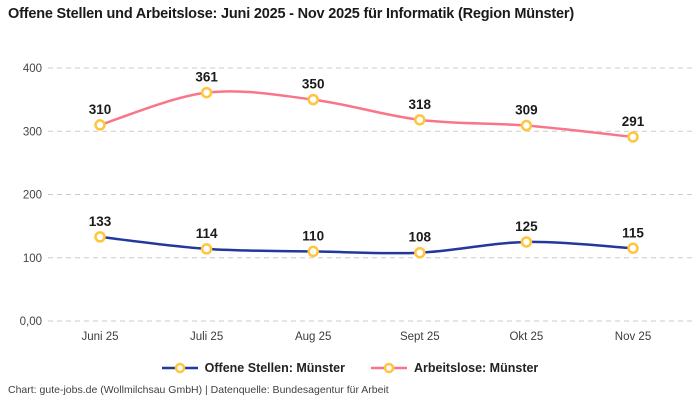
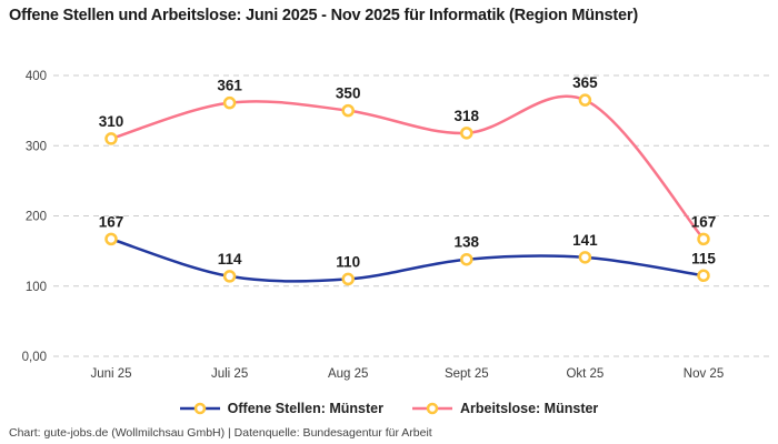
Offene Stellen: Münster/Juni 25: 133 -> 167
Offene Stellen: Münster/Sept 25: 108 -> 138
Offene Stellen: Münster/Okt 25: 125 -> 141
Arbeitslose: Münster/Okt 25: 309 -> 365
Arbeitslose: Münster/Nov 25: 291 -> 167
